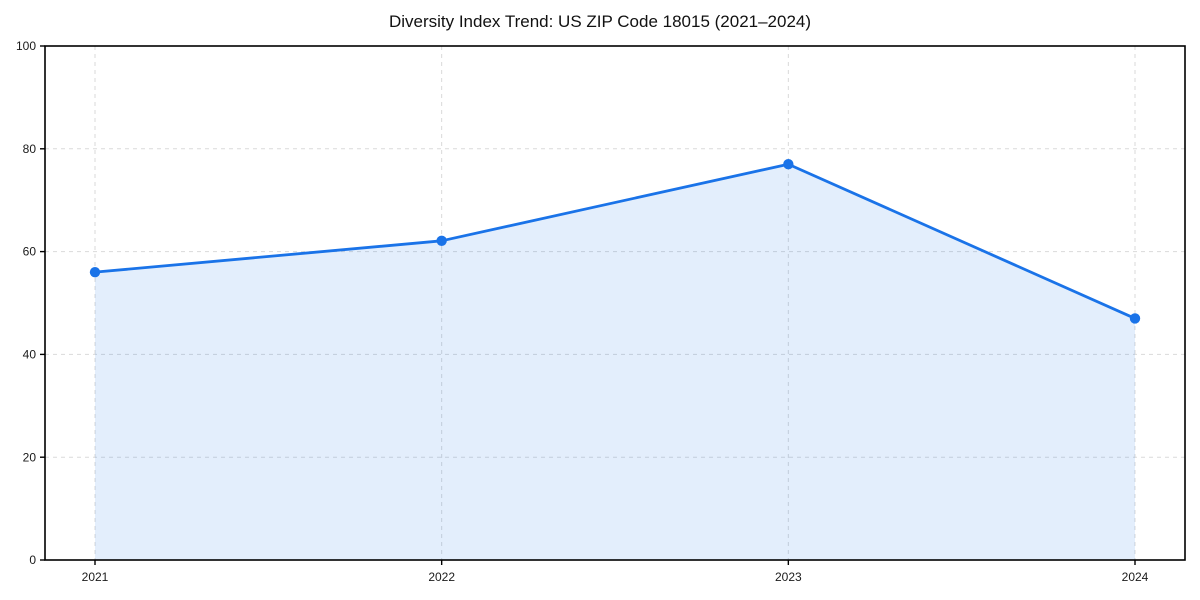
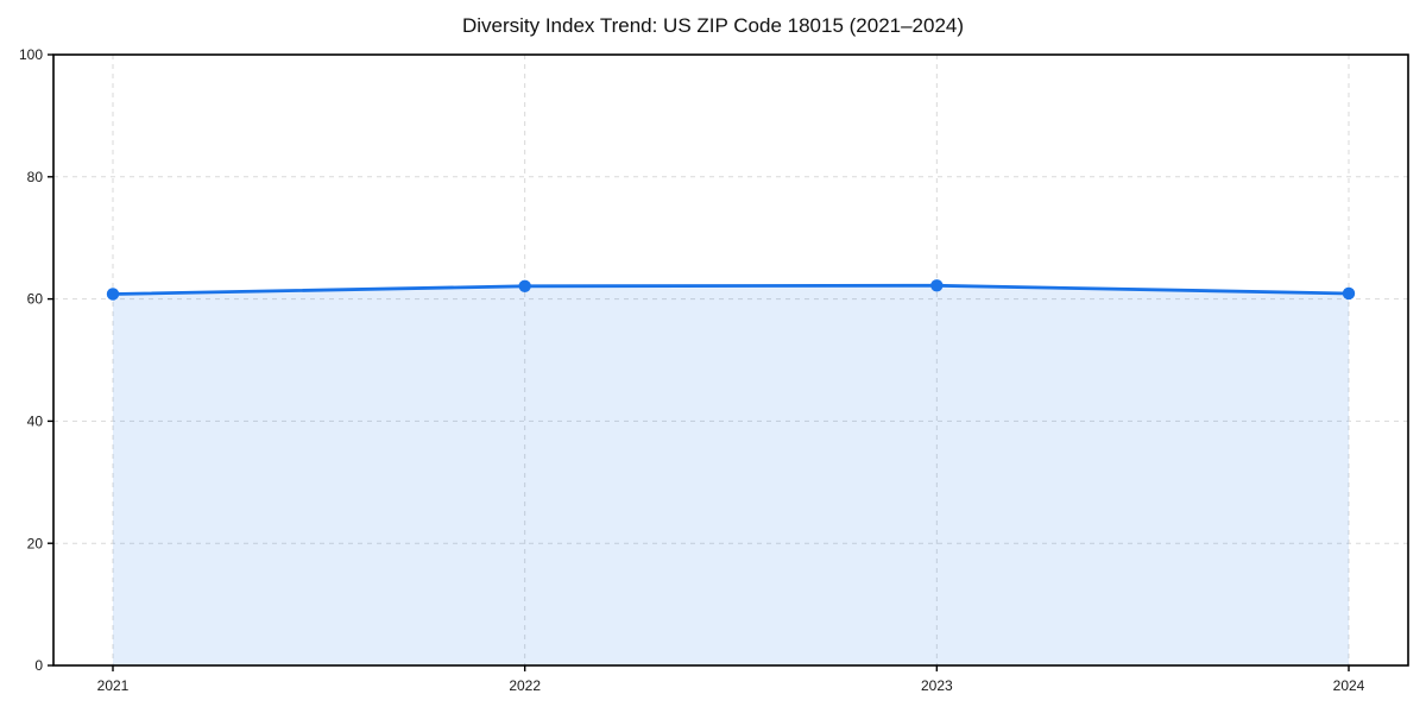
2021: 56 -> 61
2023: 77 -> 62
2024: 47 -> 61
